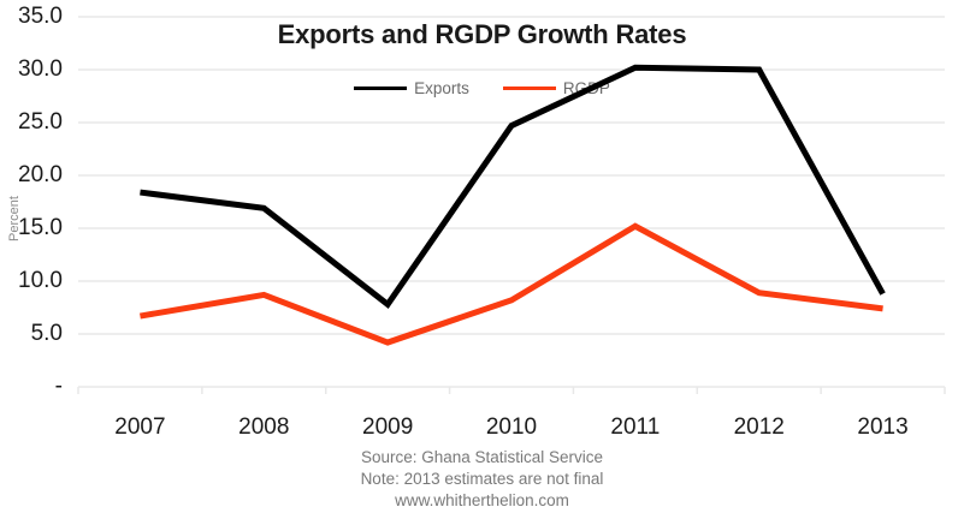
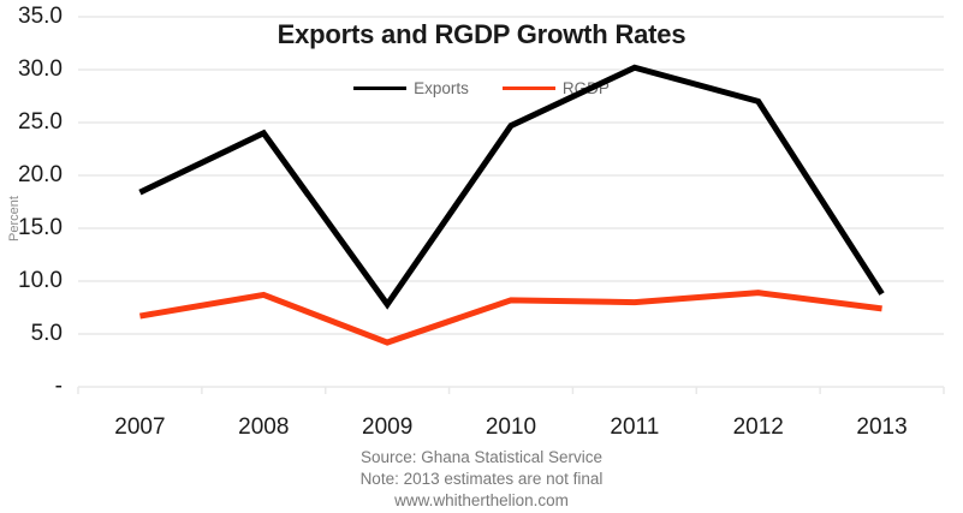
Exports/2008: 17 -> 24
RGDP/2011: 15 -> 8
Exports/2012: 30 -> 27
